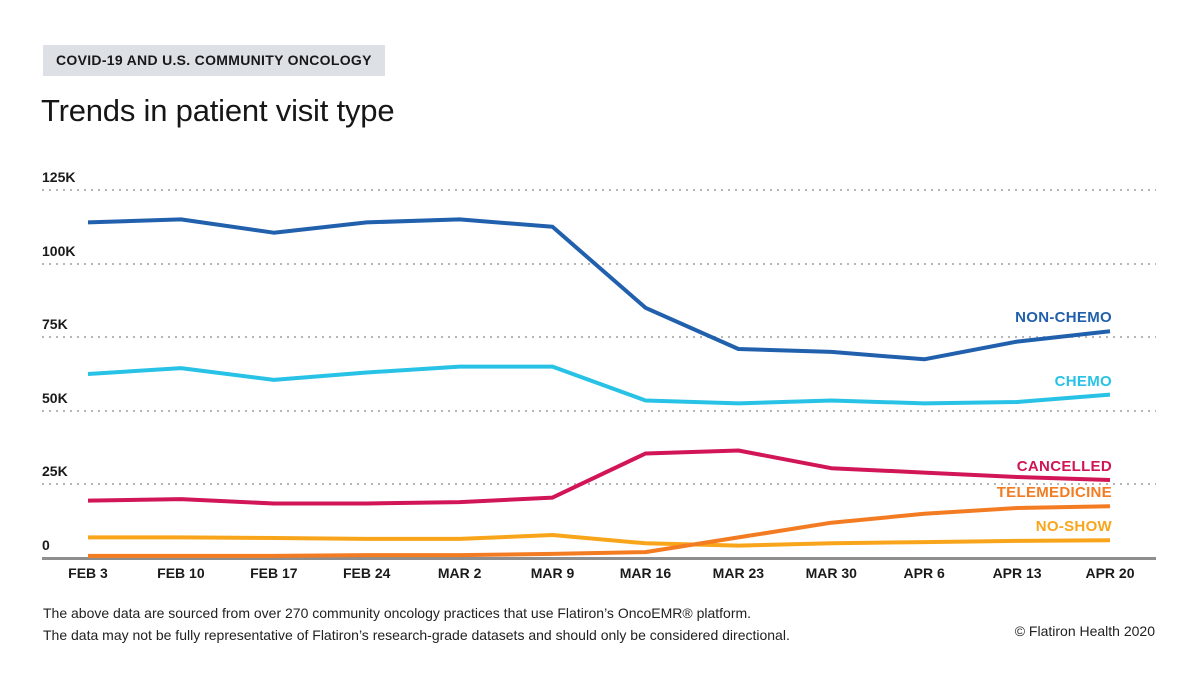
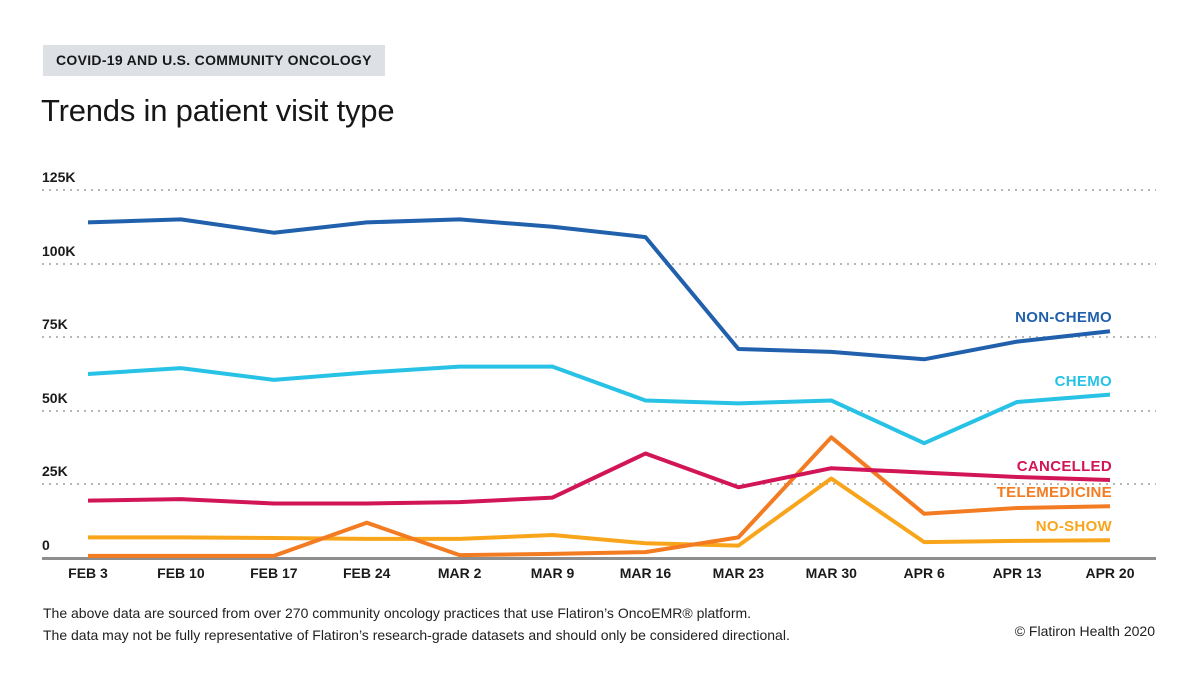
TELEMEDICINE/FEB 24: 1K -> 12K
NON-CHEMO/MAR 16: 85K -> 109K
CANCELLED/MAR 23: 36K -> 24K
TELEMEDICINE/MAR 30: 12K -> 41K
NO-SHOW/MAR 30: 5K -> 27K
CHEMO/APR 6: 52K -> 39K
